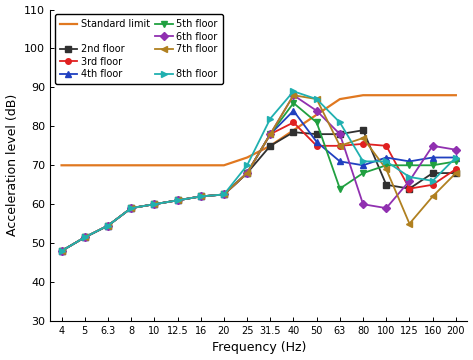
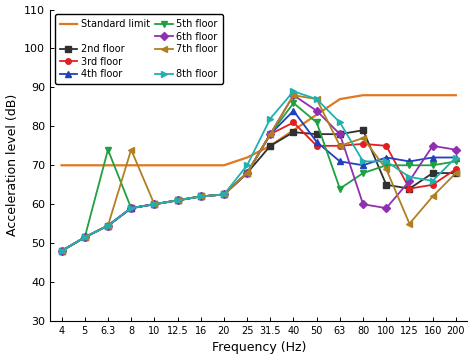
5th floor/6.3: 54.5 -> 74.0
7th floor/8: 59.0 -> 74.0
